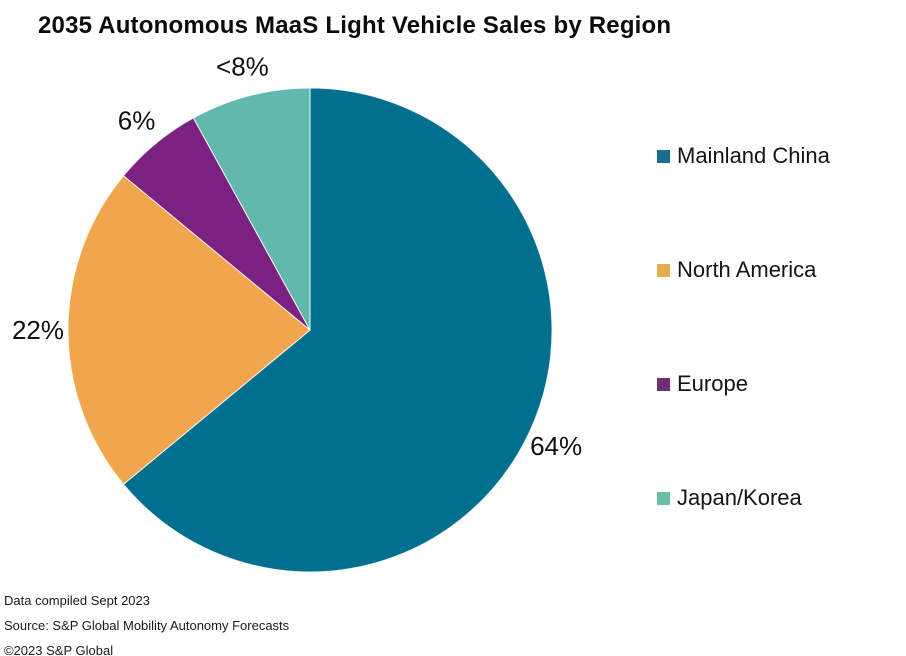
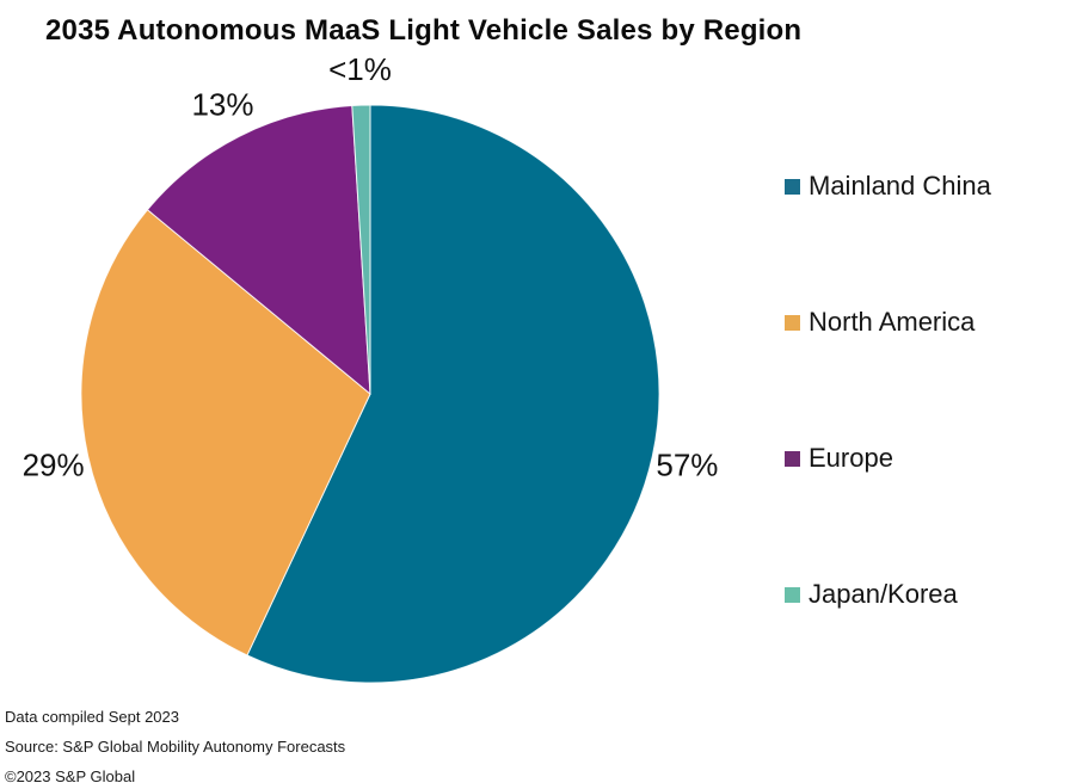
Mainland China: 64% -> 57%
North America: 22% -> 29%
Europe: 6% -> 13%
Japan/Korea: 8 -> 1
